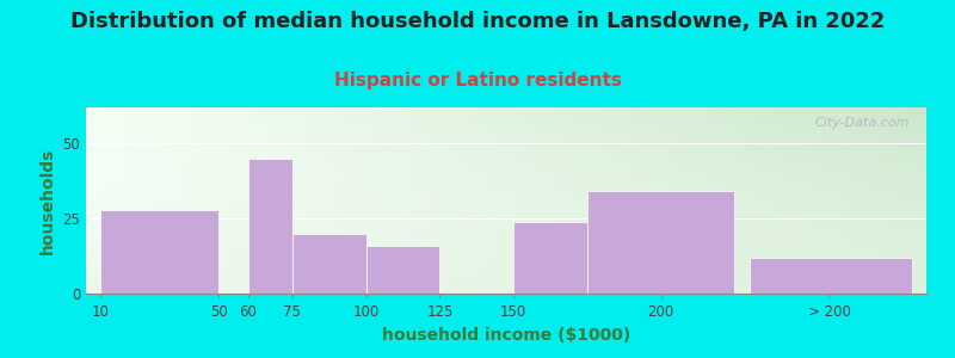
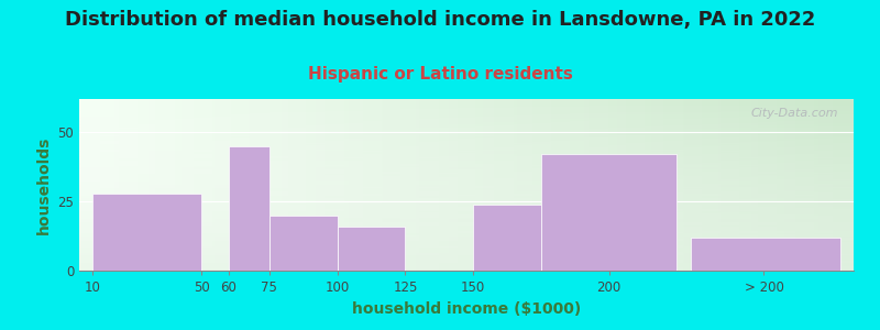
200: 34 -> 42
